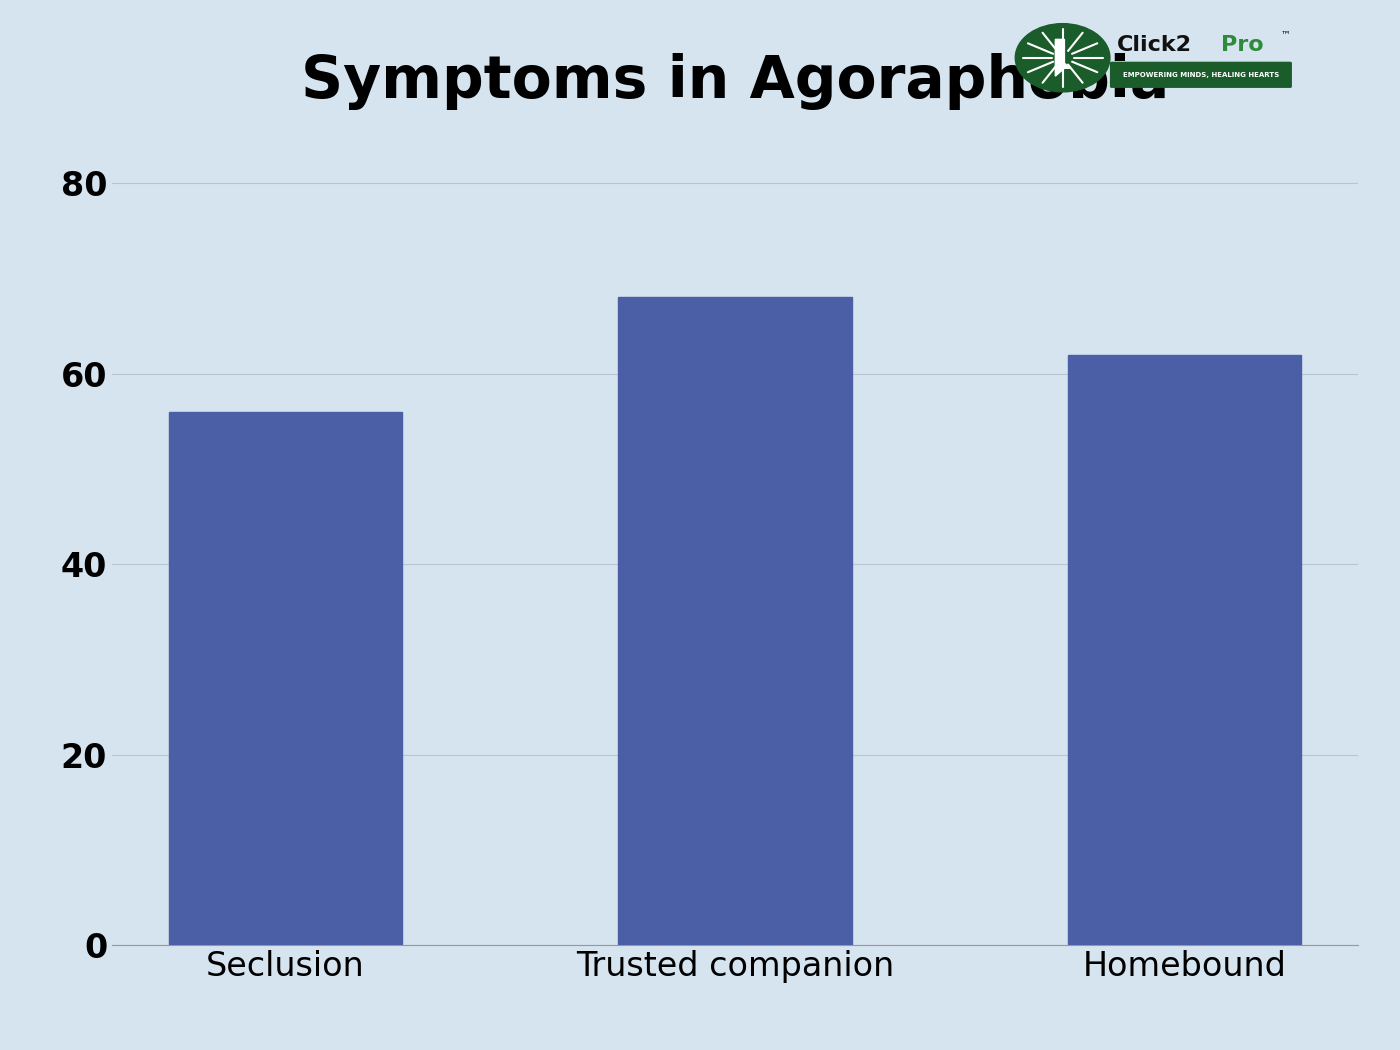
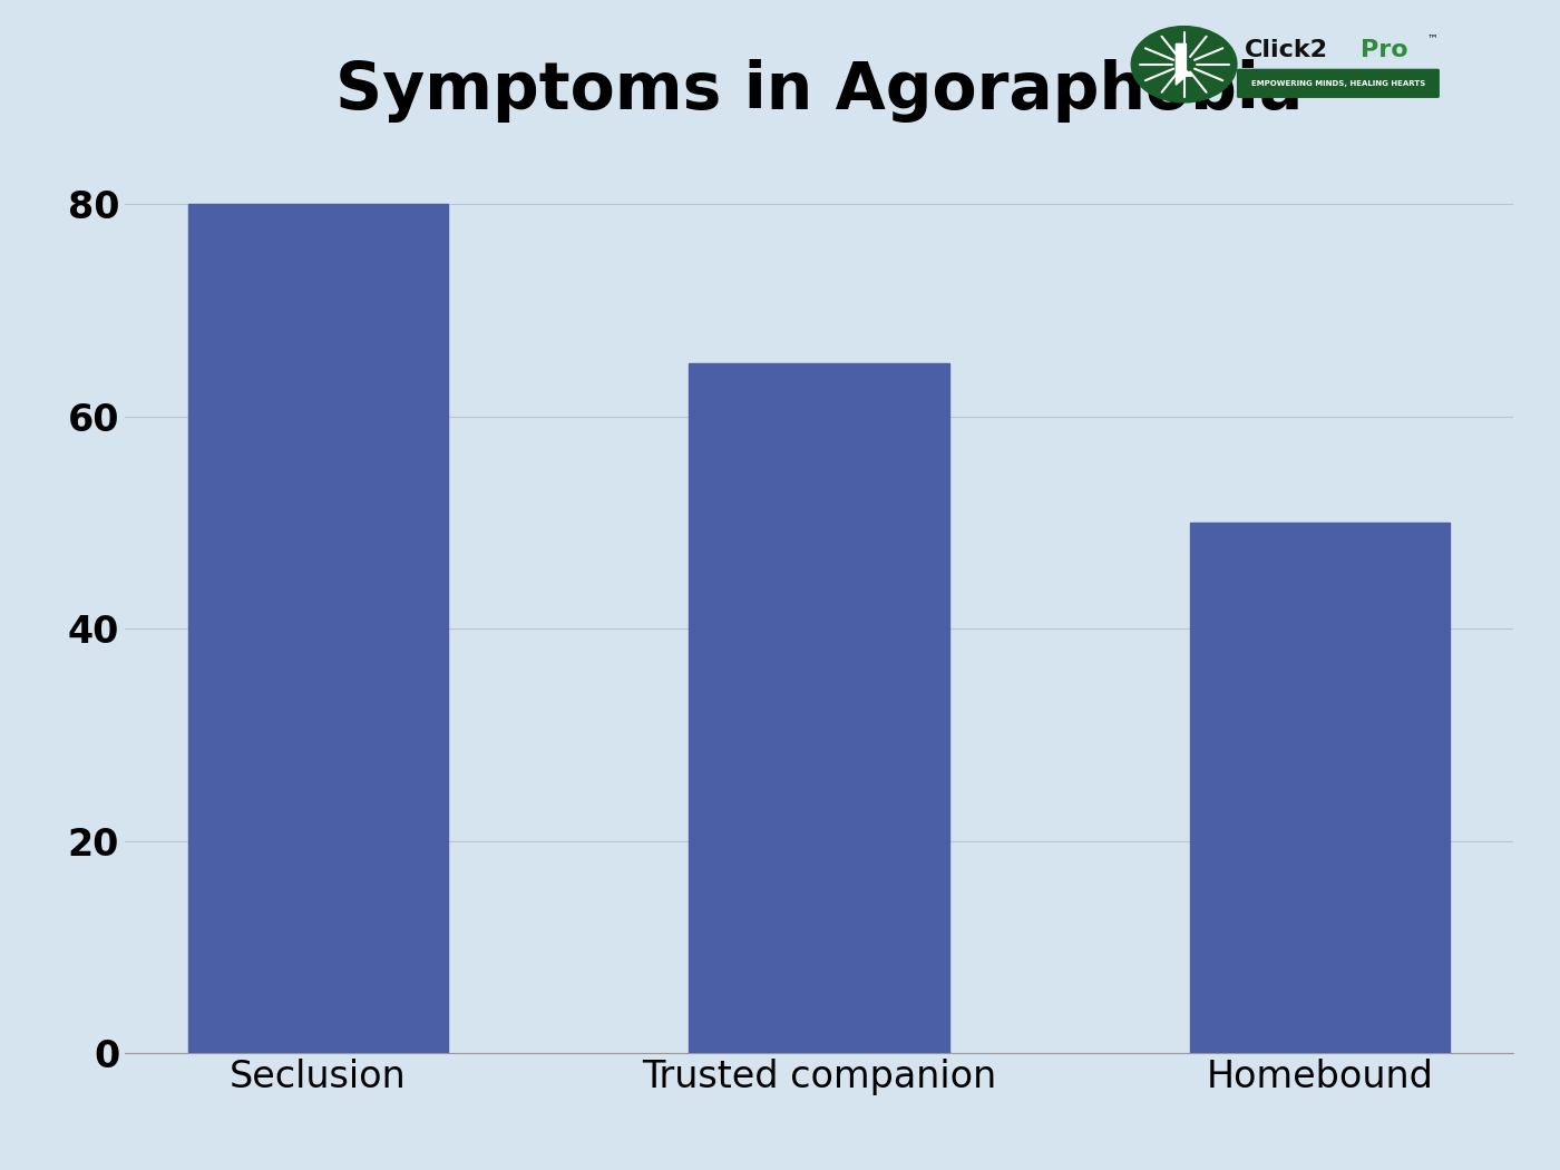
Seclusion: 56 -> 80
Trusted companion: 68 -> 65
Homebound: 62 -> 50
